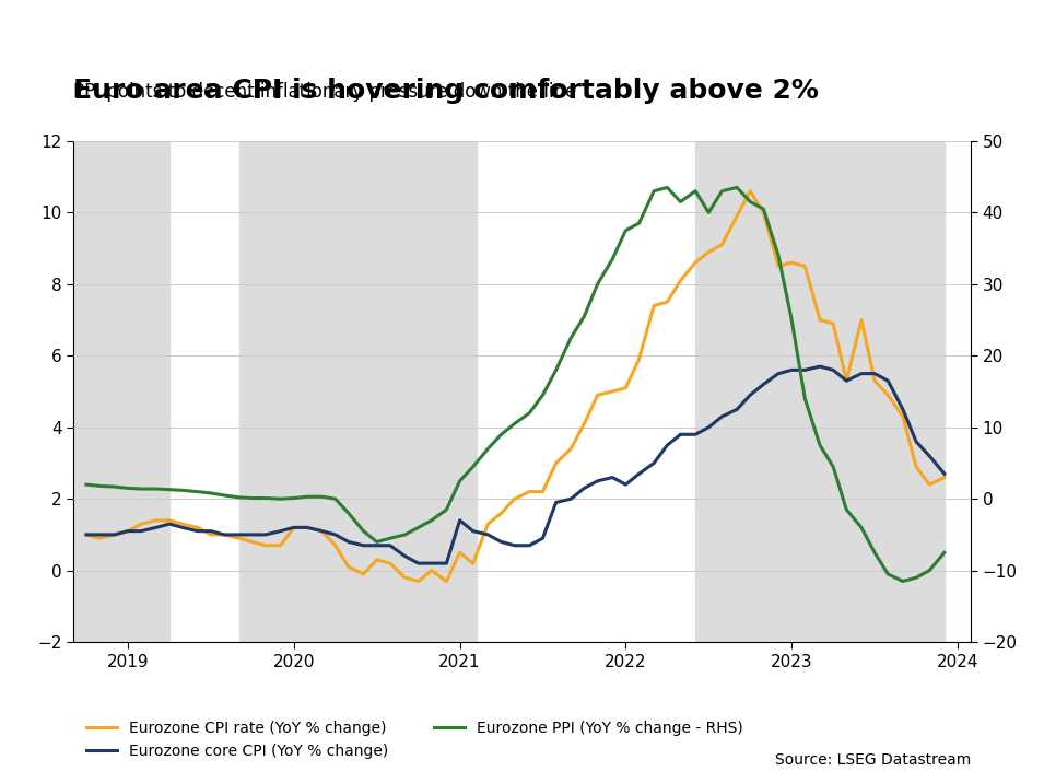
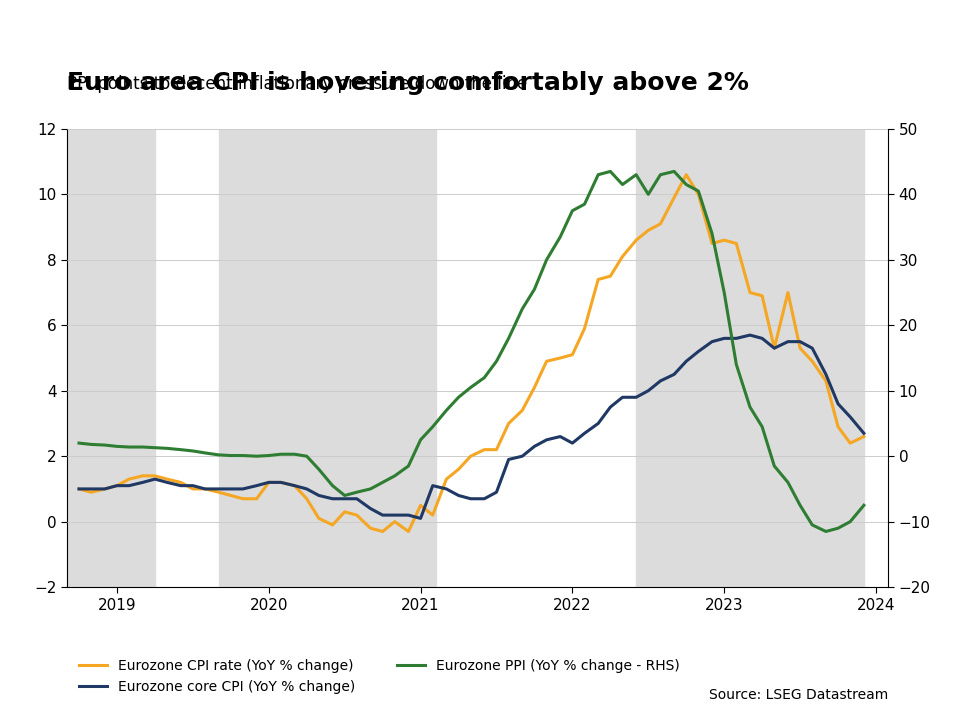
Eurozone core CPI (YoY % change)/2021: 1.4 -> 0.1
